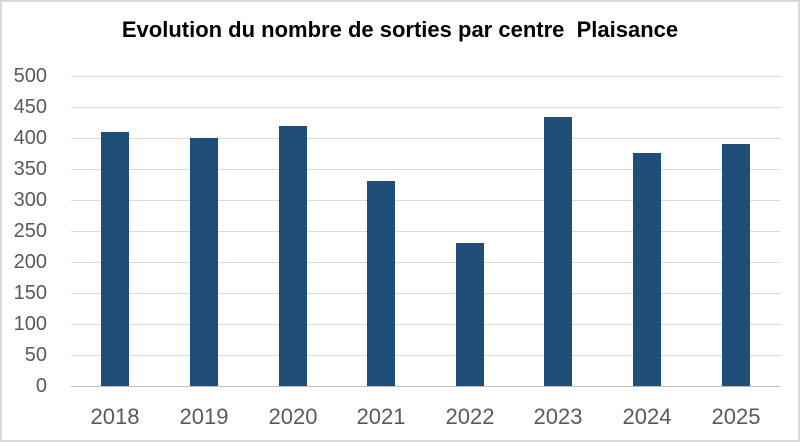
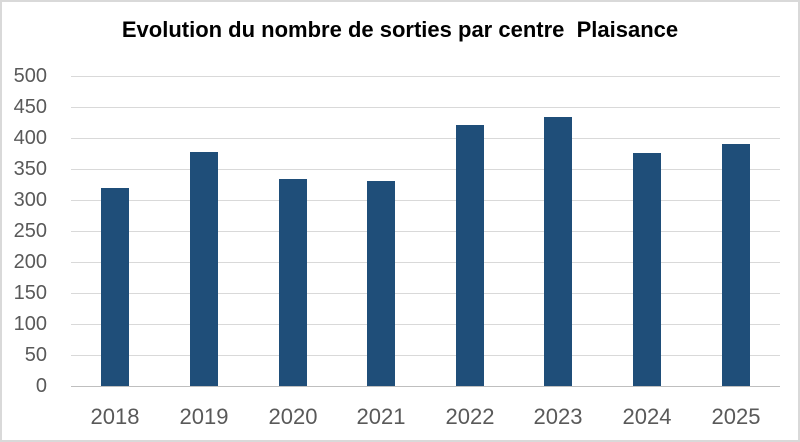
2018: 410 -> 320
2019: 400 -> 380
2020: 420 -> 330
2022: 230 -> 420
